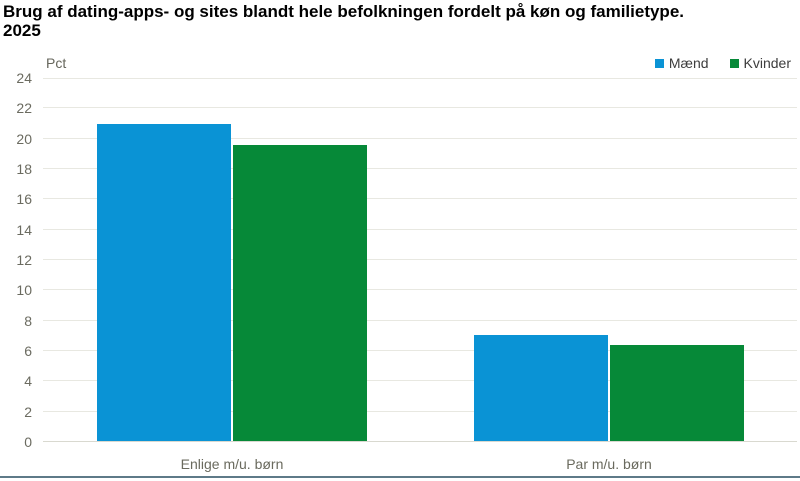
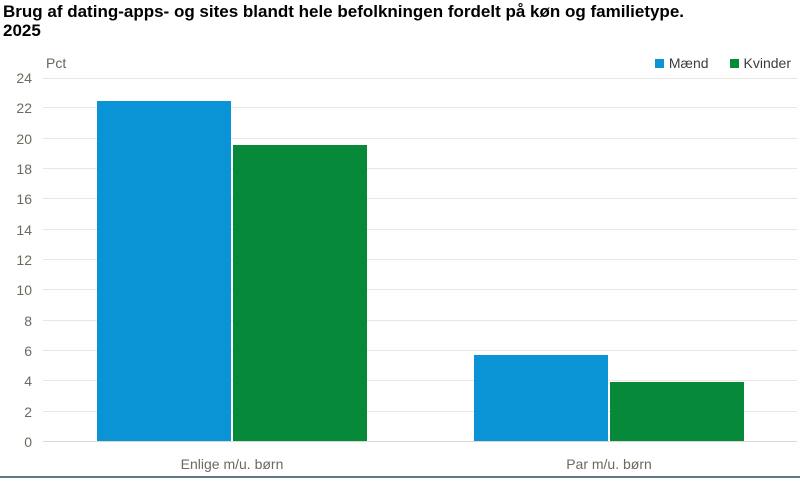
Mænd/Enlige m/u. børn: 20.9 -> 22.4
Mænd/Par m/u. børn: 7.0 -> 5.7
Kvinder/Par m/u. børn: 6.3 -> 3.9
